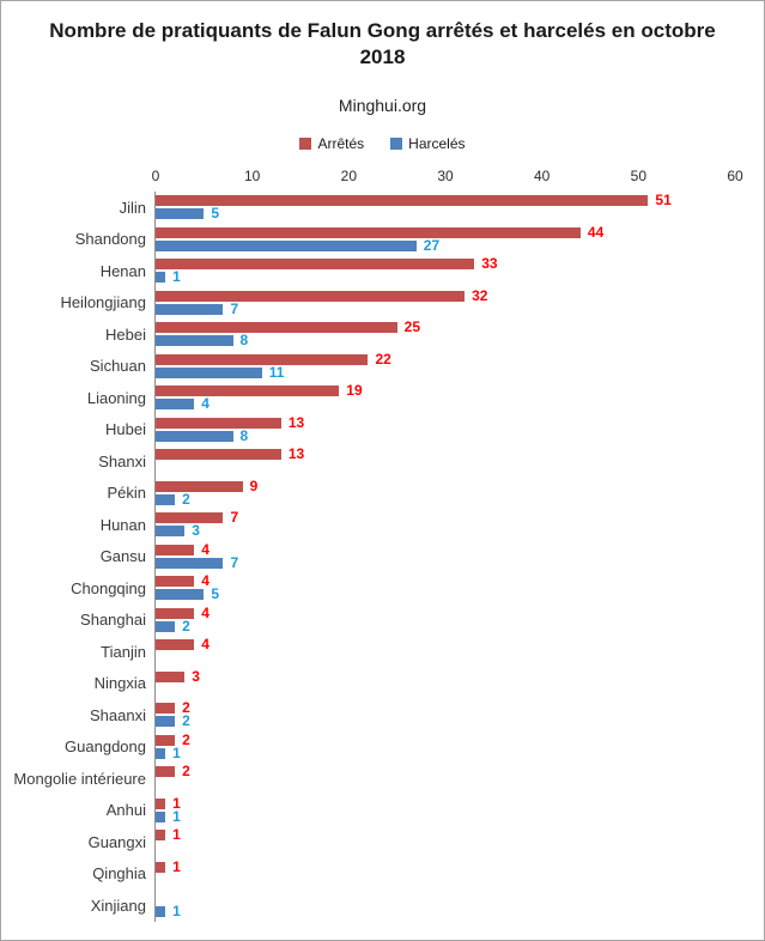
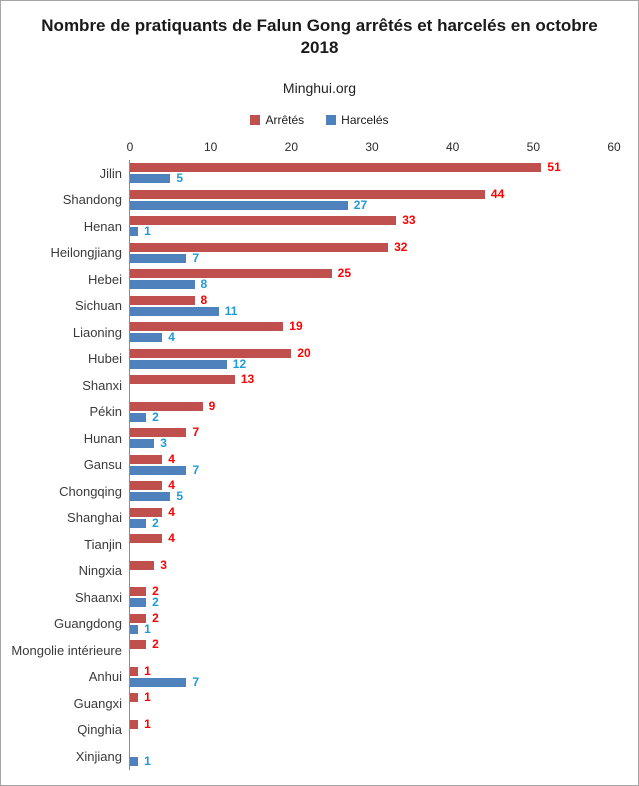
Arrêtés/Sichuan: 22 -> 8
Arrêtés/Hubei: 13 -> 20
Harcelés/Hubei: 8 -> 12
Harcelés/Anhui: 1 -> 7
